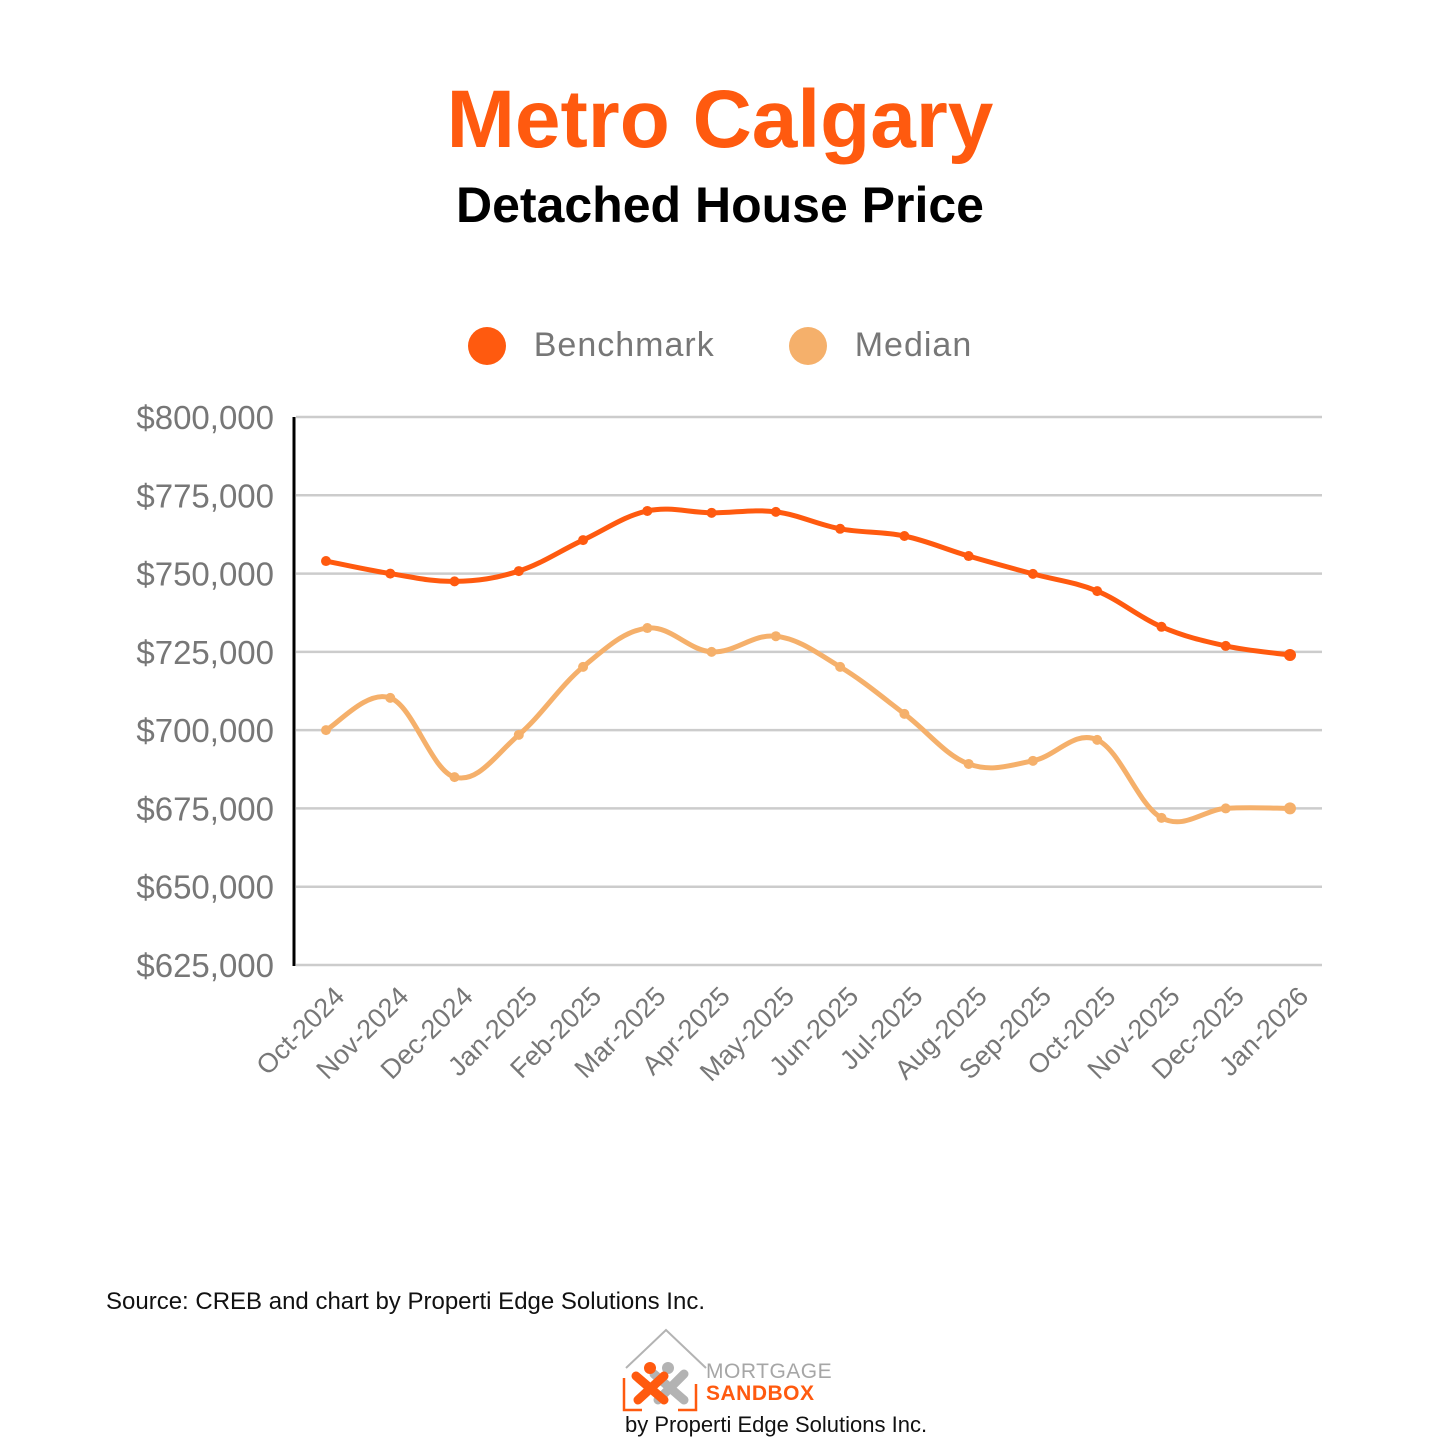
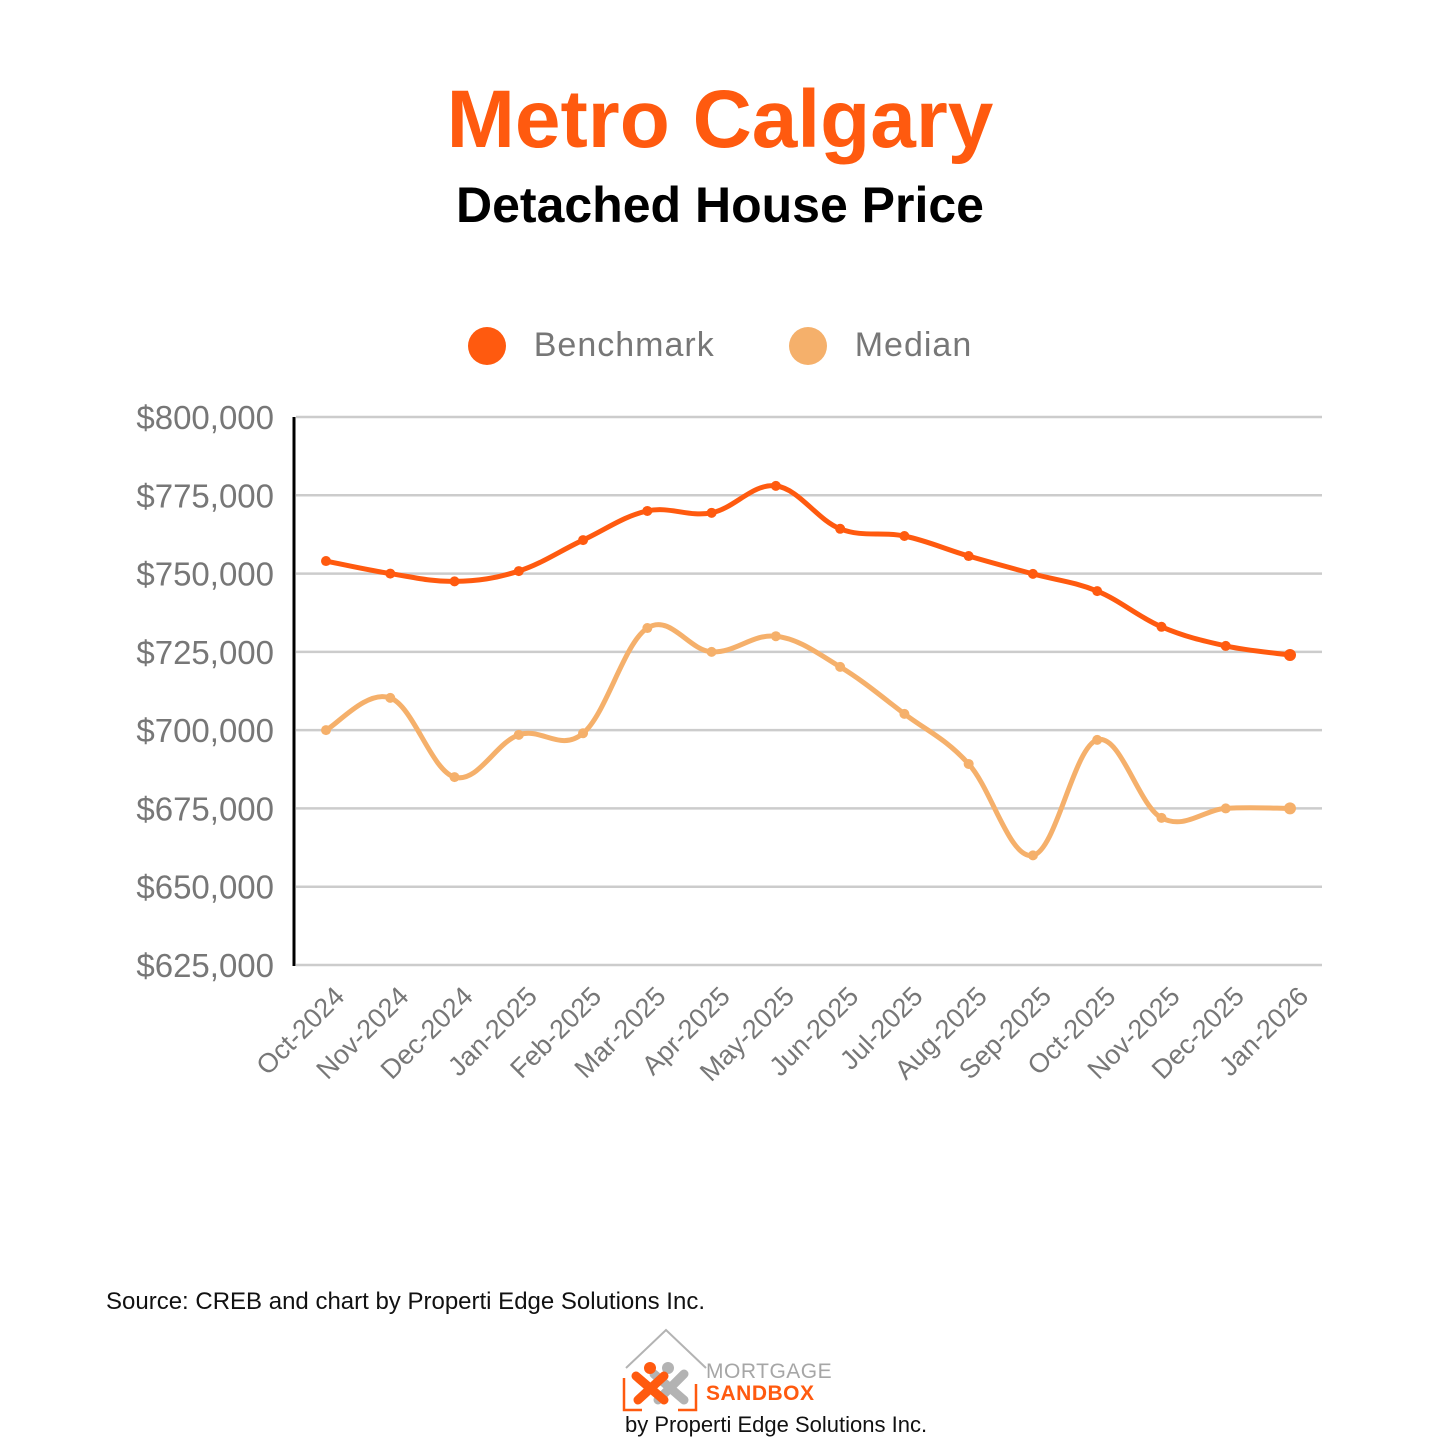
Median/Feb-2025: $720000 -> $699000
Benchmark/May-2025: $770000 -> $778000
Median/Sep-2025: $690000 -> $660000
